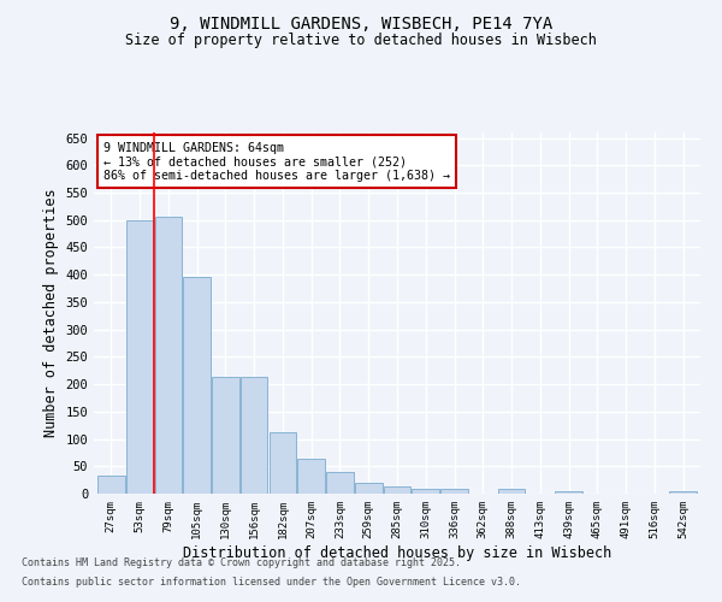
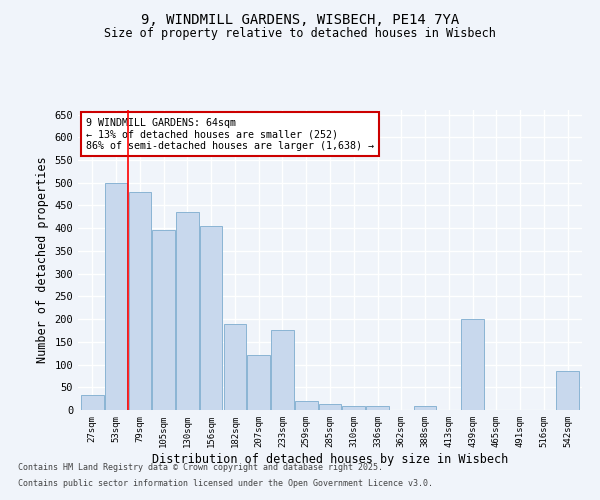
79sqm: 507 -> 480
130sqm: 214 -> 435
156sqm: 214 -> 405
182sqm: 112 -> 190
207sqm: 64 -> 120
233sqm: 40 -> 175
439sqm: 5 -> 200
542sqm: 4 -> 85
